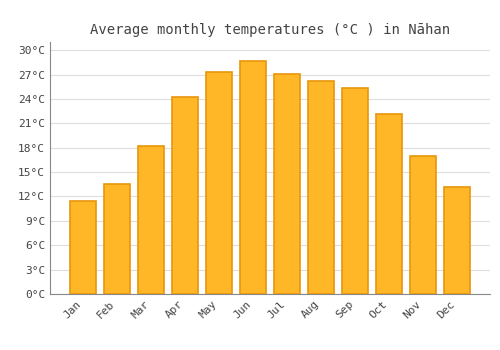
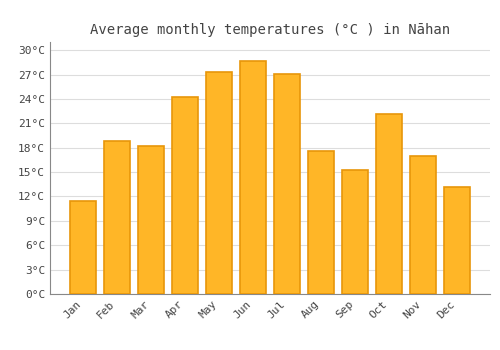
Feb: 13.5°C -> 18.8°C
Aug: 26.2°C -> 17.6°C
Sep: 25.3°C -> 15.2°C
